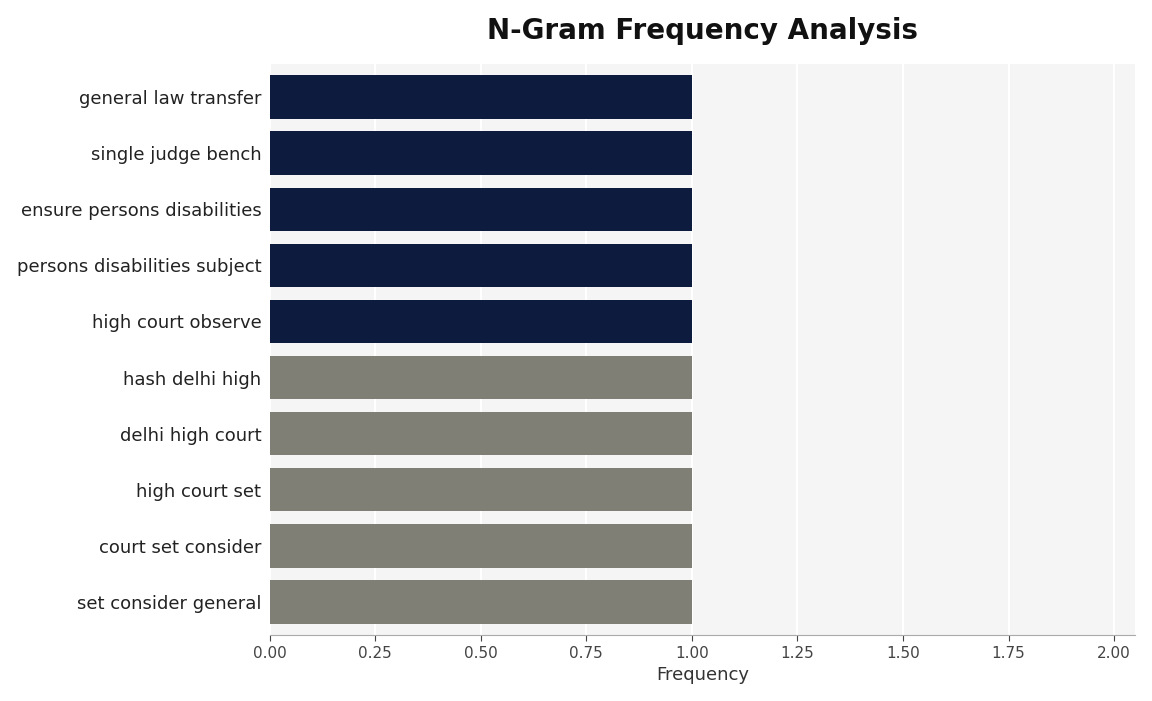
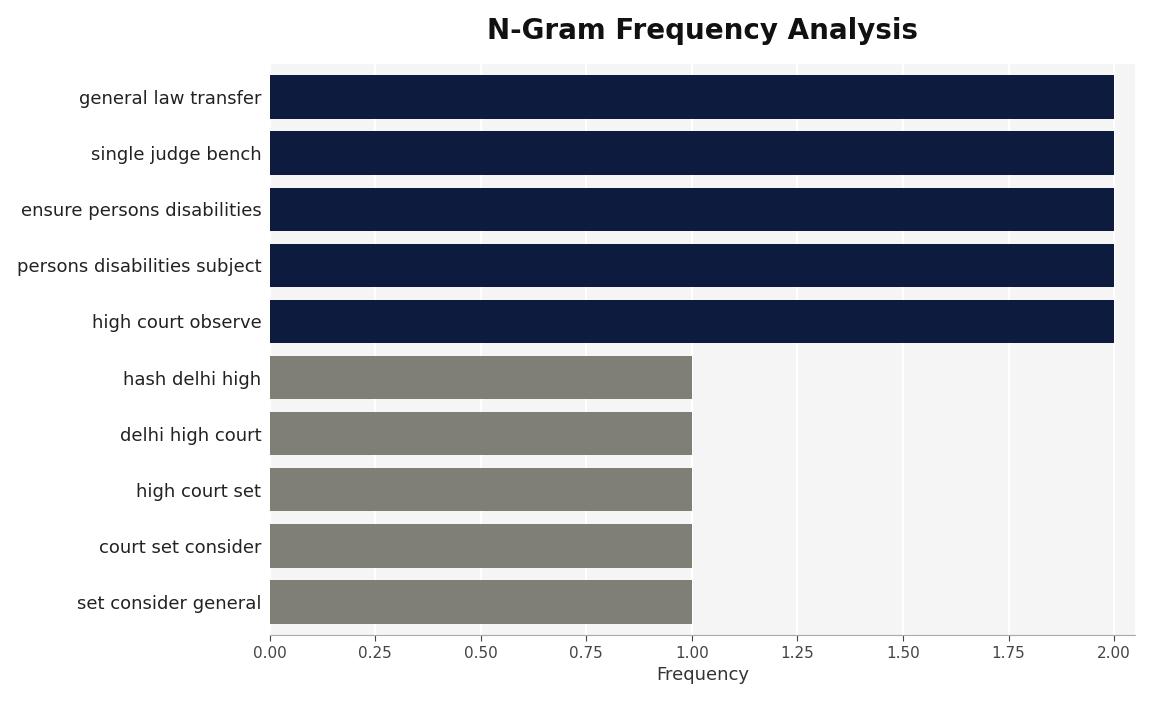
general law transfer: 1 -> 2
single judge bench: 1 -> 2
ensure persons disabilities: 1 -> 2
persons disabilities subject: 1 -> 2
high court observe: 1 -> 2
